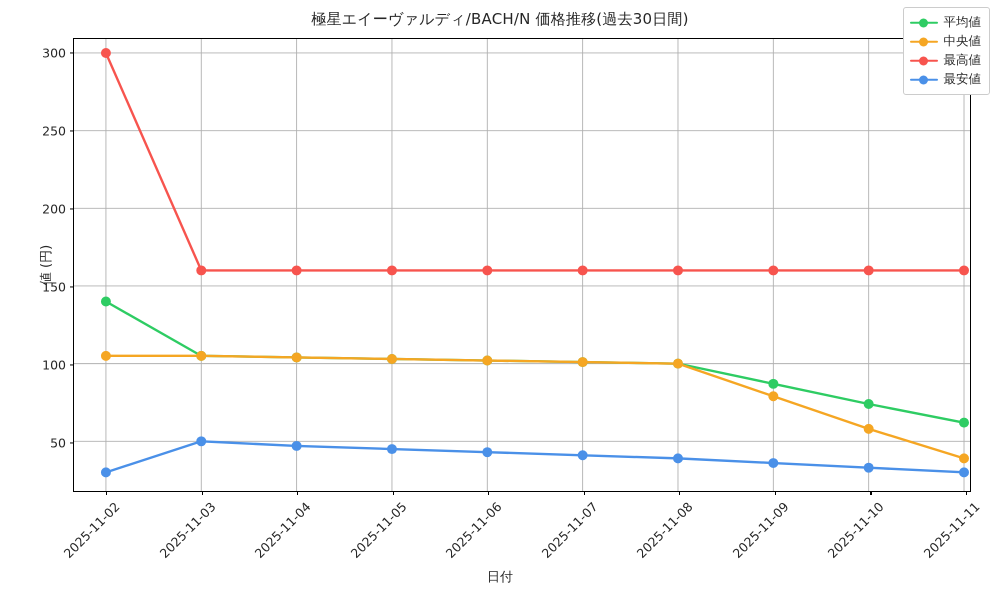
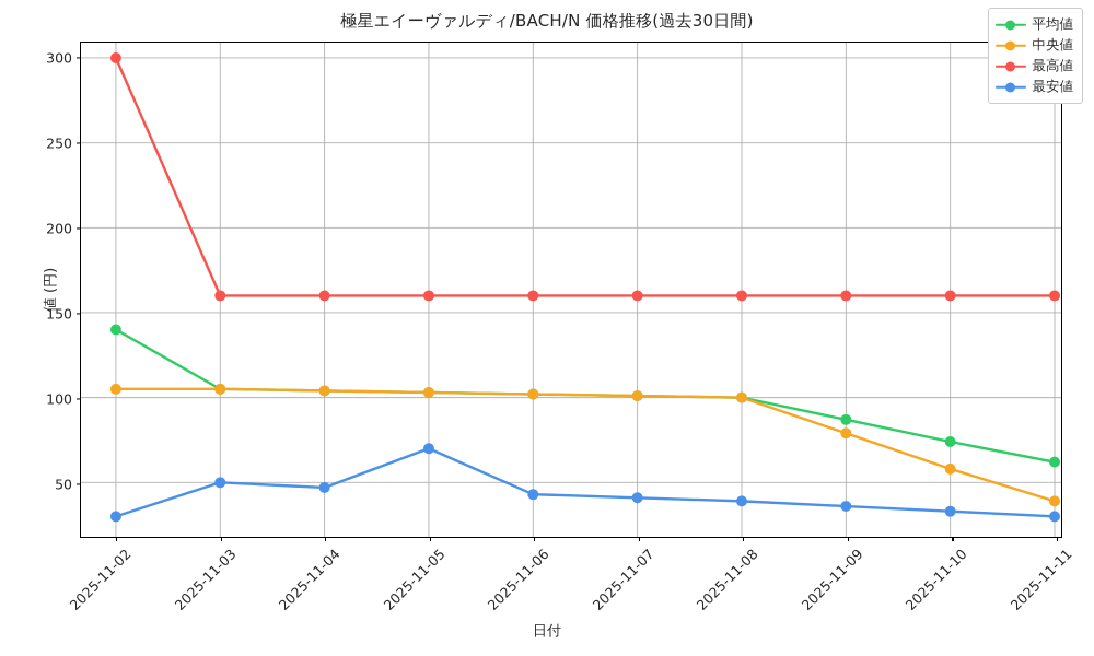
最安値/2025-11-05: 45 -> 70
